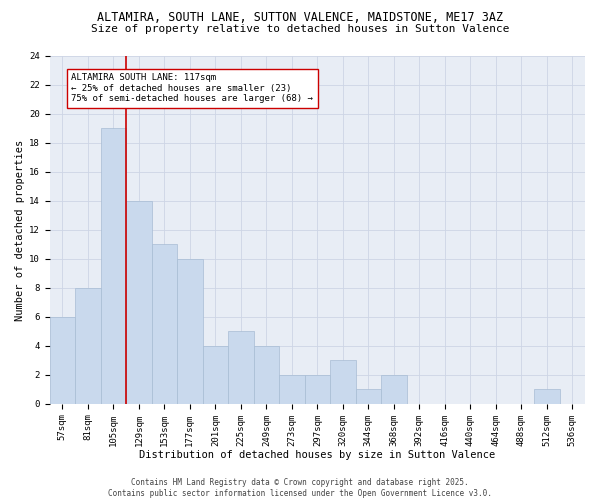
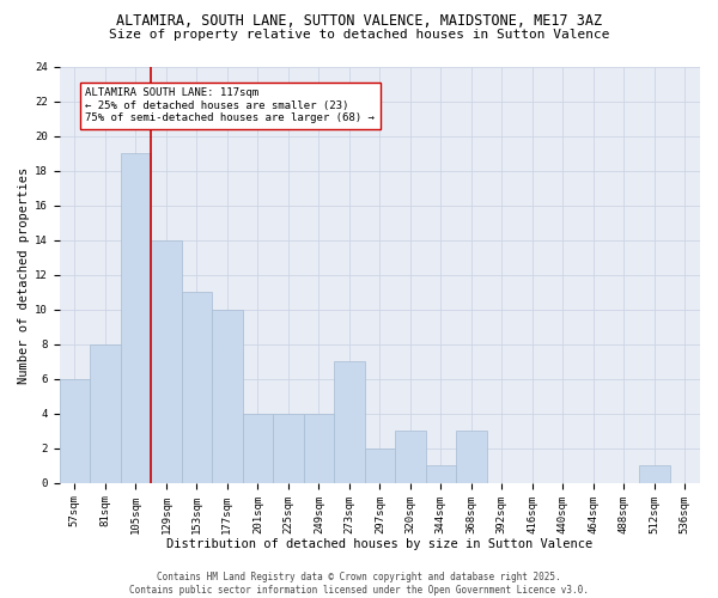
225sqm: 5 -> 4
273sqm: 2 -> 7
368sqm: 2 -> 3
